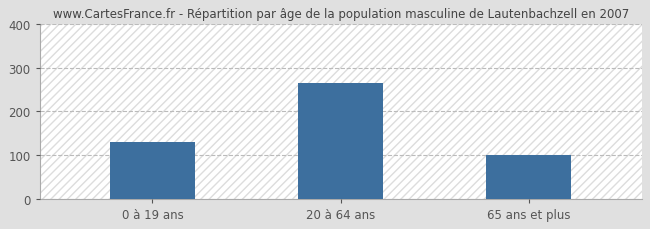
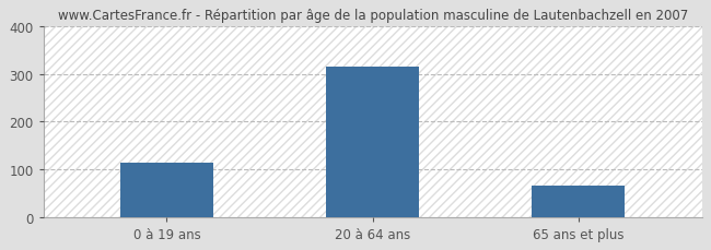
0 à 19 ans: 130 -> 115
20 à 64 ans: 265 -> 315
65 ans et plus: 100 -> 65
